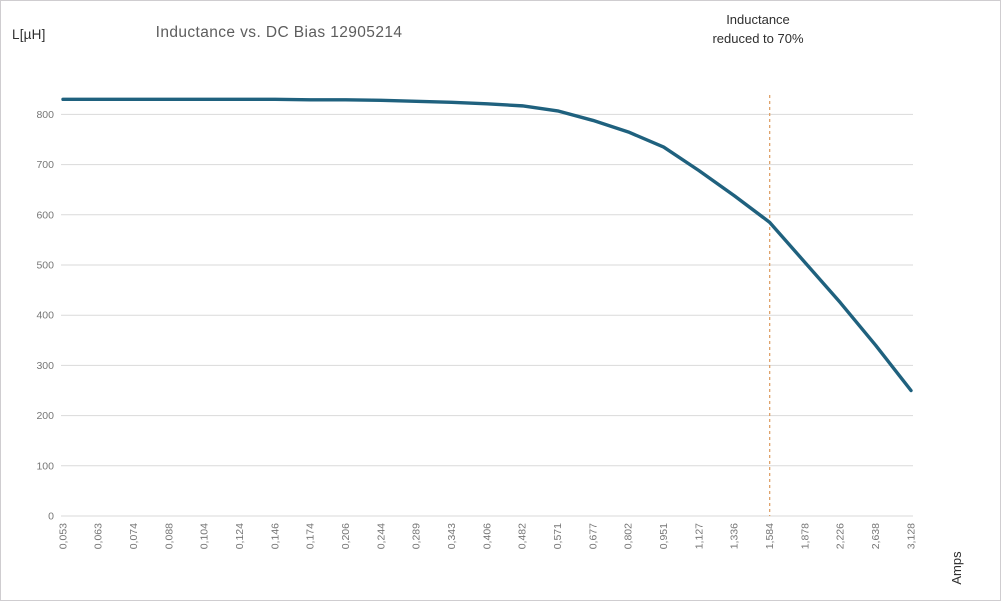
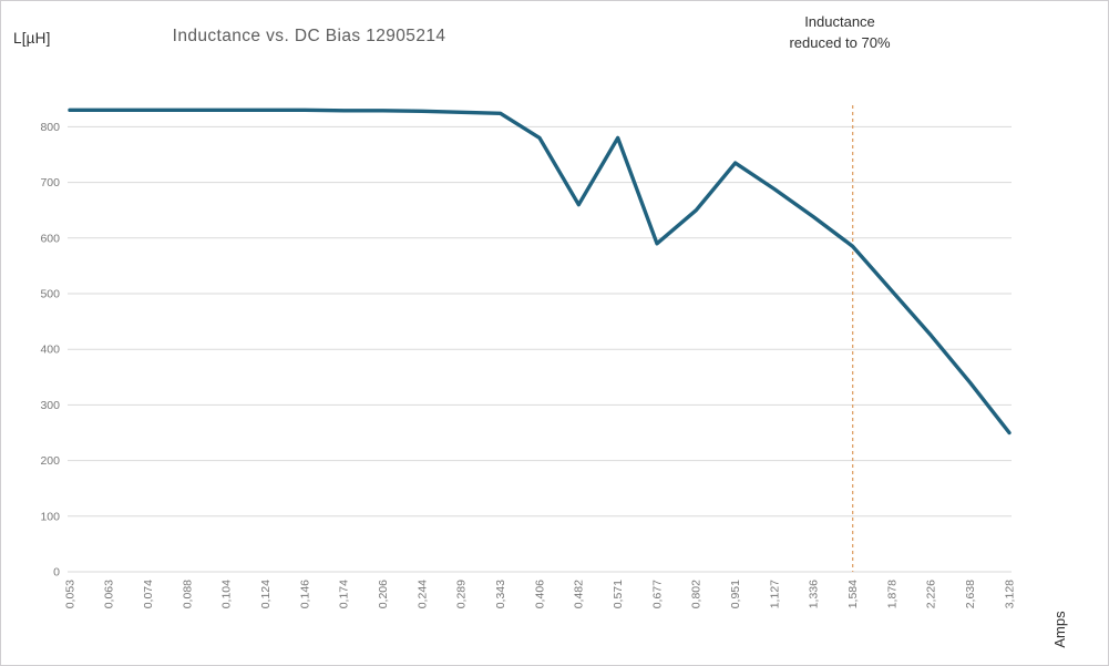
0,406: 820 -> 780
0,482: 820 -> 660
0,571: 810 -> 780
0,677: 790 -> 590
0,802: 760 -> 650
